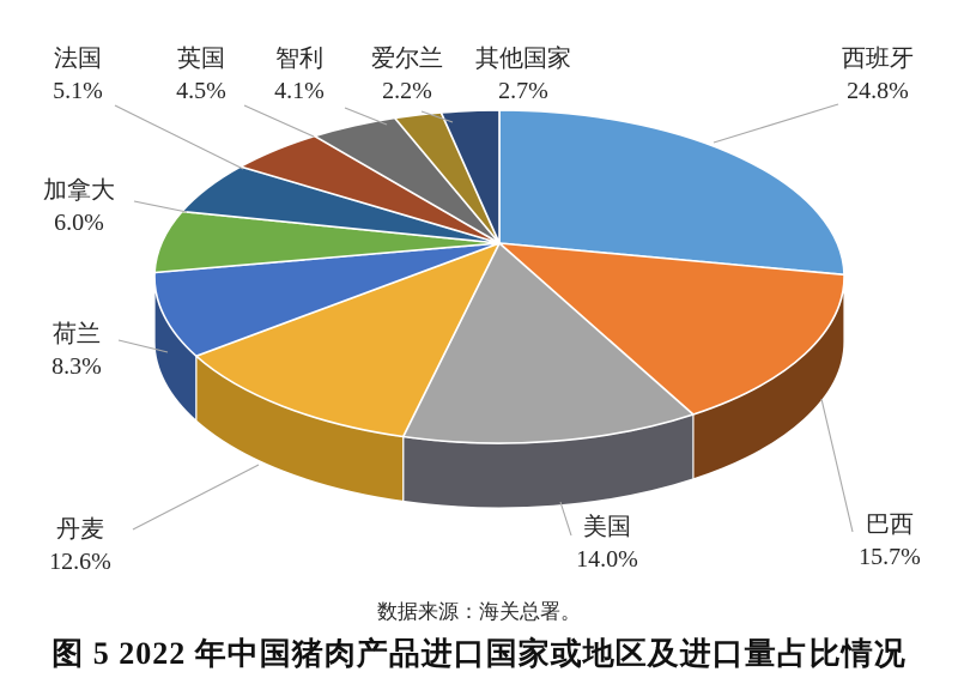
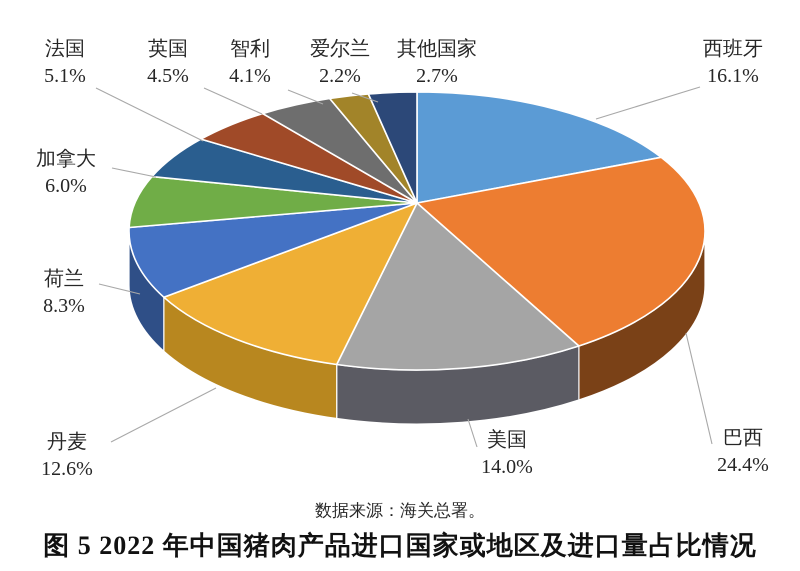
西班牙: 24.8% -> 16.1%
巴西: 15.7% -> 24.4%
